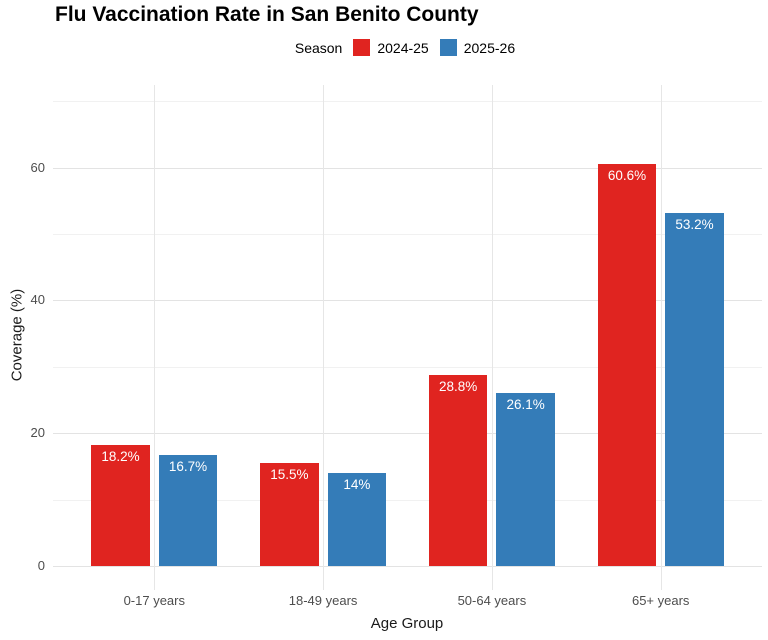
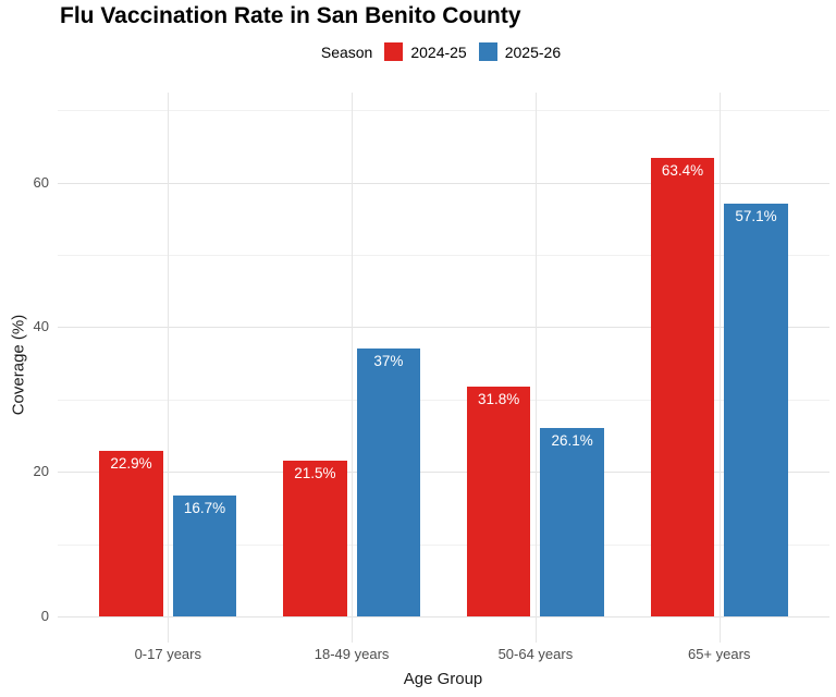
2024-25/0-17 years: 18.2% -> 22.9%
2024-25/18-49 years: 15.5% -> 21.5%
2025-26/18-49 years: 14% -> 37%
2024-25/50-64 years: 28.8% -> 31.8%
2024-25/65+ years: 60.6% -> 63.4%
2025-26/65+ years: 53.2% -> 57.1%
